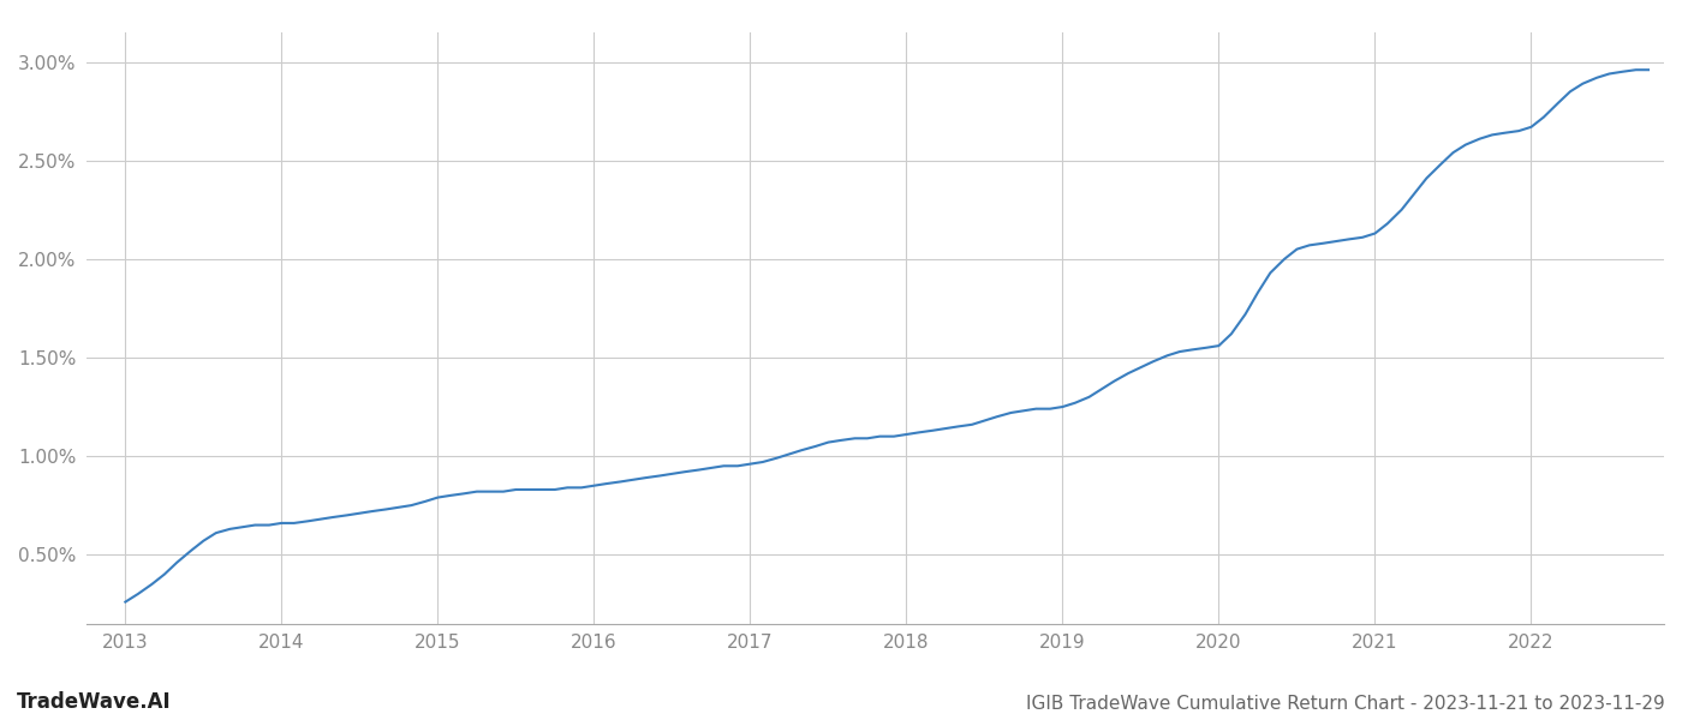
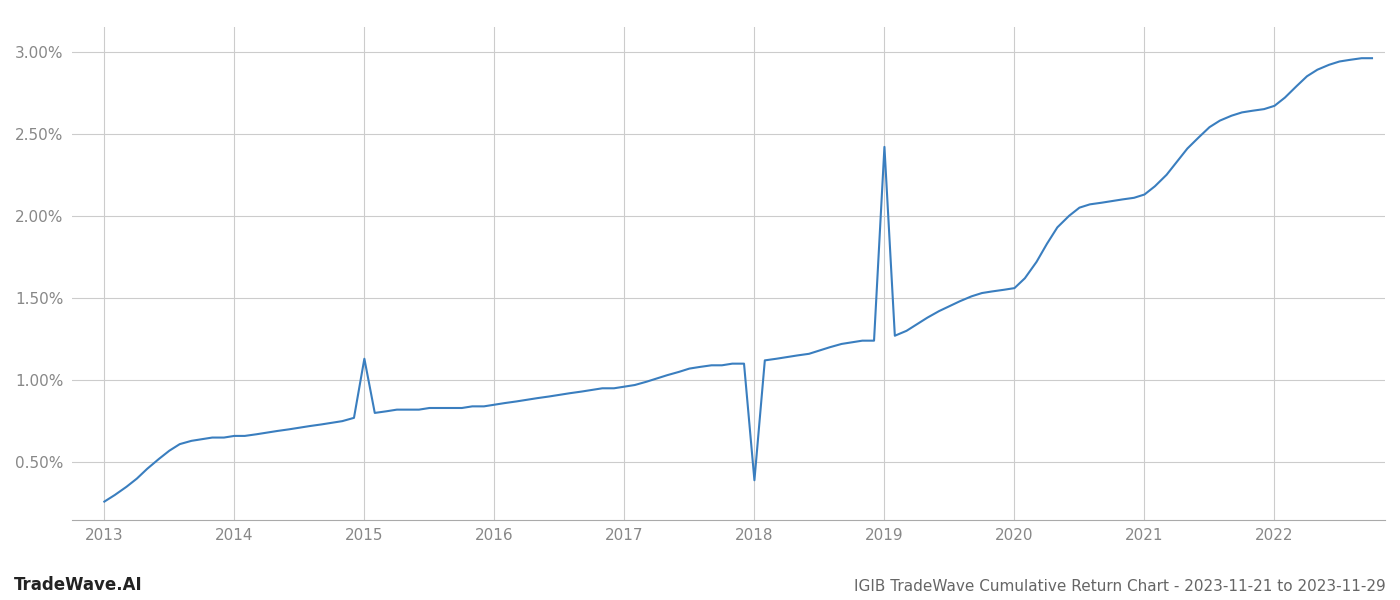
2015: 0.79% -> 1.13%
2018: 1.11% -> 0.39%
2019: 1.25% -> 2.42%
